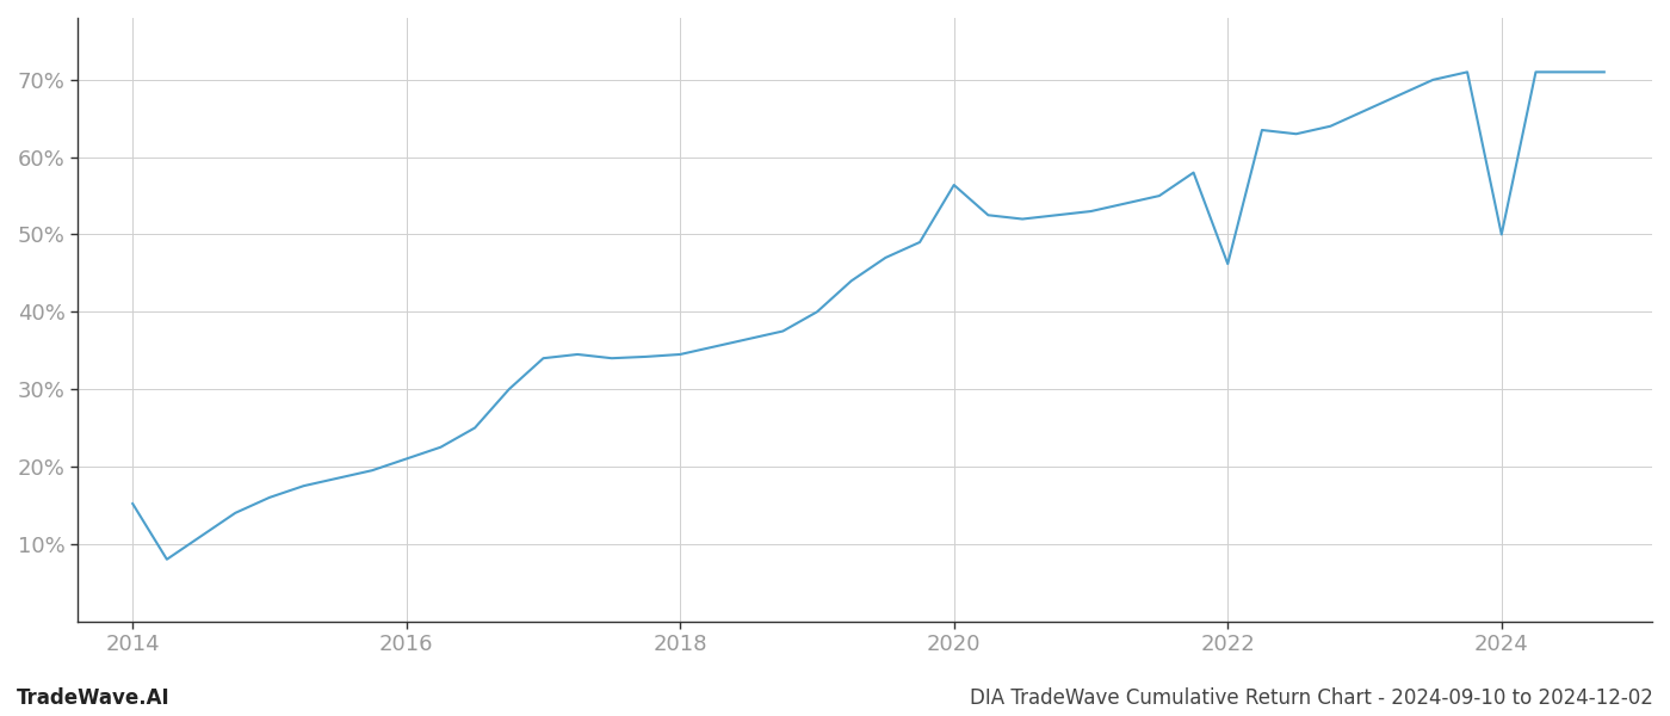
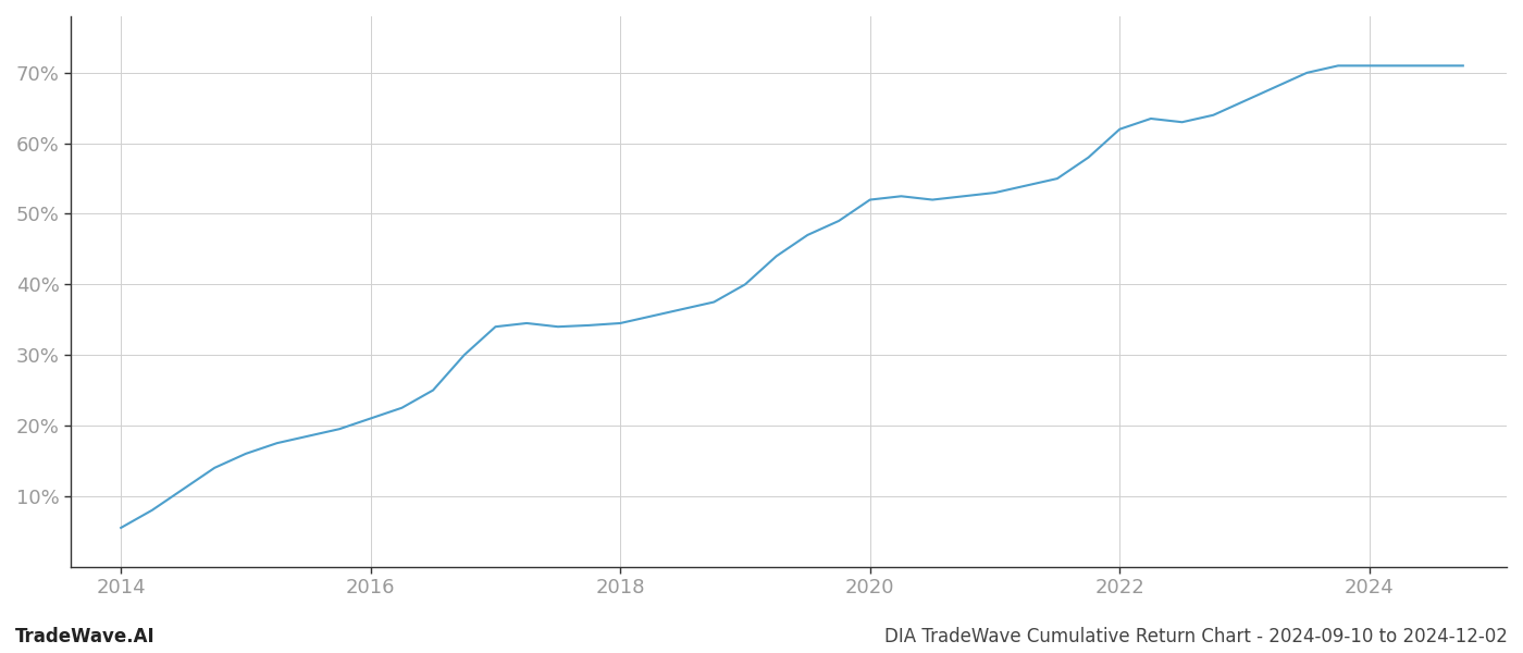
2014: 15.2% -> 5.5%
2020: 56.4% -> 52.0%
2022: 46.2% -> 62.0%
2024: 50.0% -> 71.0%
